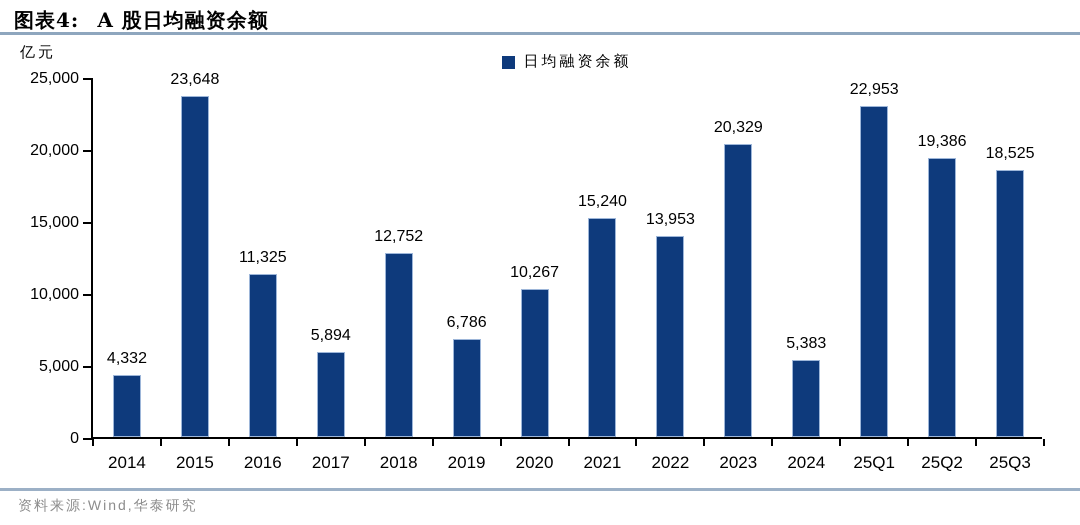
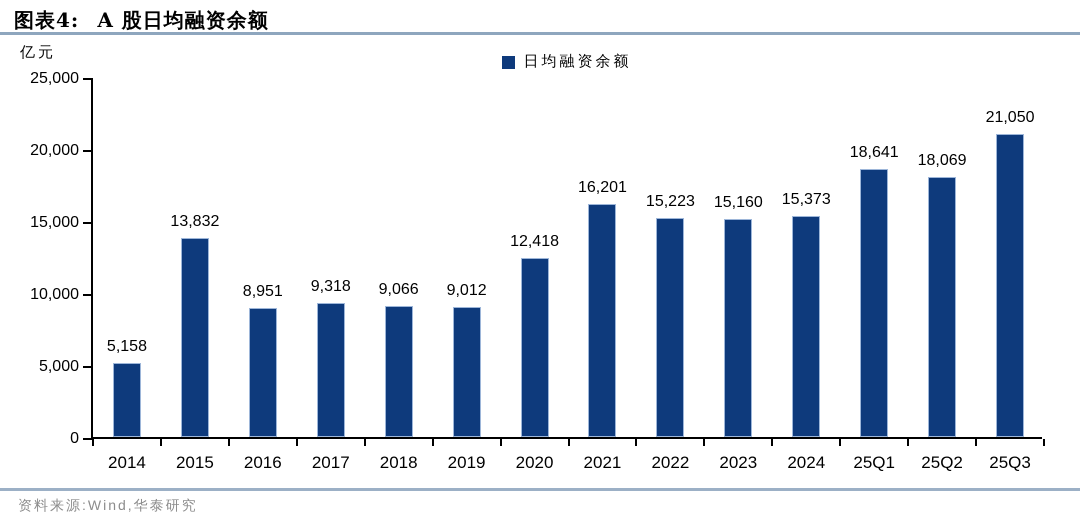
2014: 4,332 -> 5,158
2015: 23,648 -> 13,832
2016: 11,325 -> 8,951
2017: 5,894 -> 9,318
2018: 12,752 -> 9,066
2019: 6,786 -> 9,012
2020: 10,267 -> 12,418
2021: 15,240 -> 16,201
2022: 13,953 -> 15,223
2023: 20,329 -> 15,160
2024: 5,383 -> 15,373
25Q1: 22,953 -> 18,641
25Q2: 19,386 -> 18,069
25Q3: 18,525 -> 21,050
